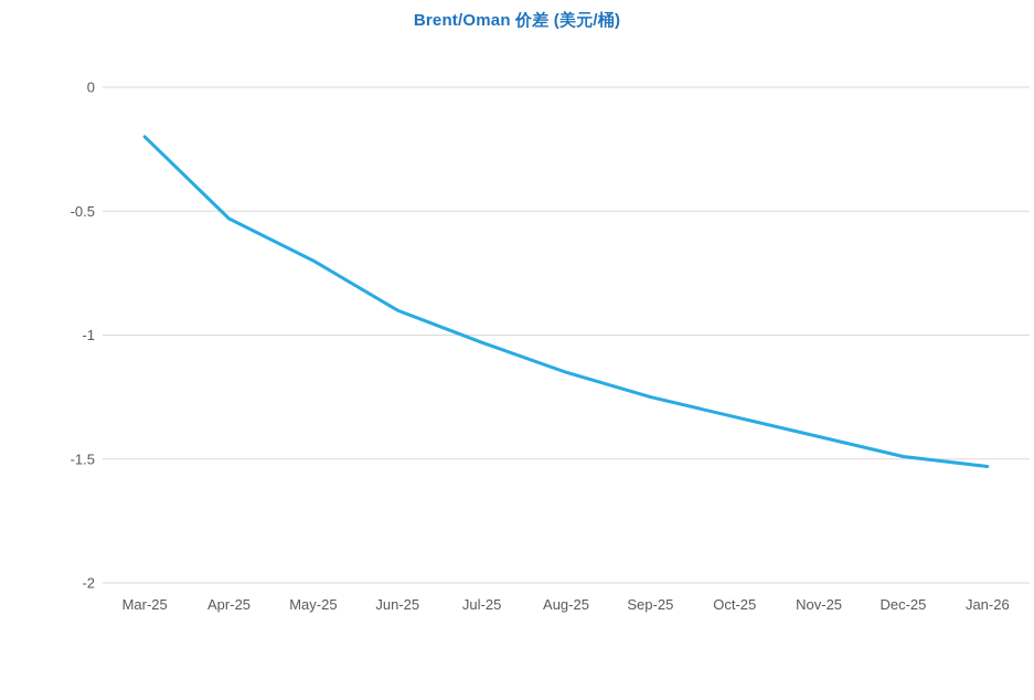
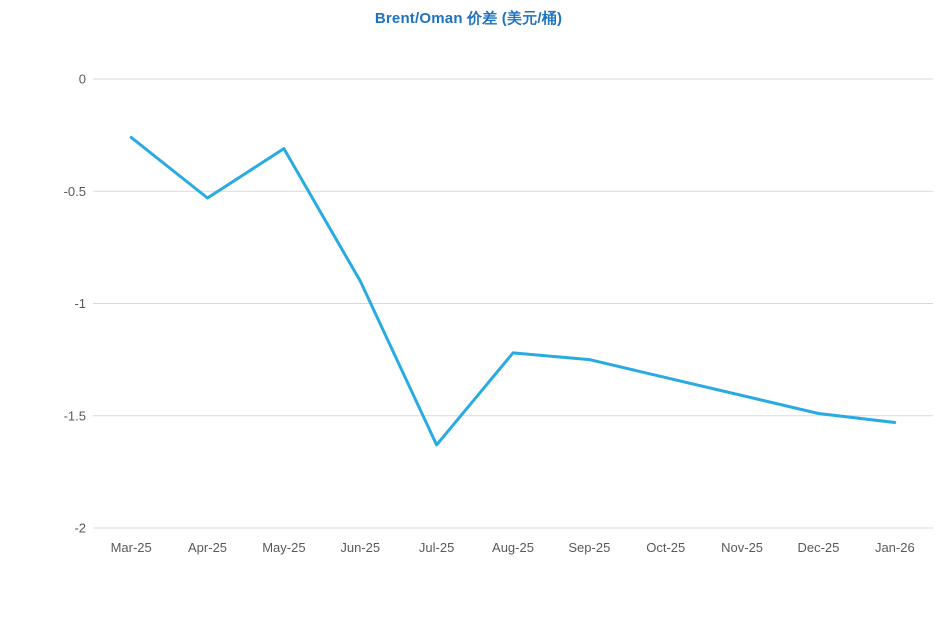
Mar-25: -0.20 -> -0.26
May-25: -0.70 -> -0.31
Jul-25: -1.03 -> -1.63
Aug-25: -1.15 -> -1.22
